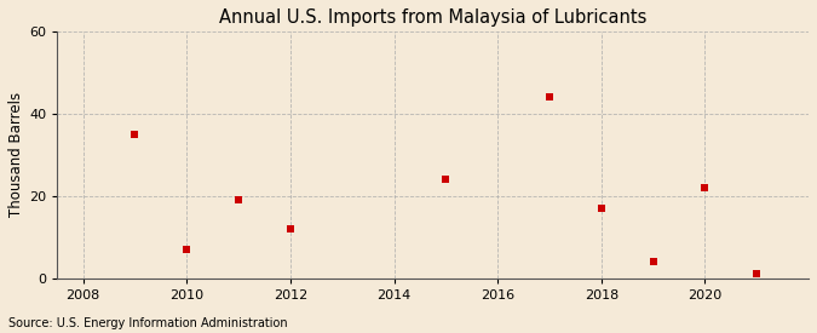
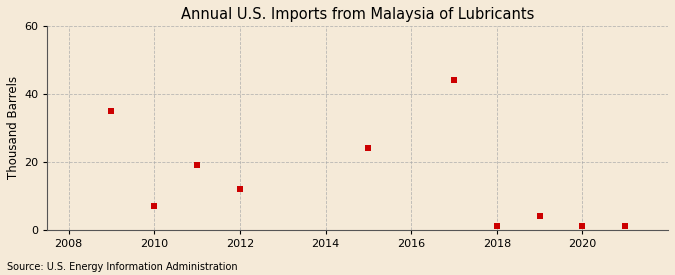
2018: 17 -> 1
2020: 22 -> 1
